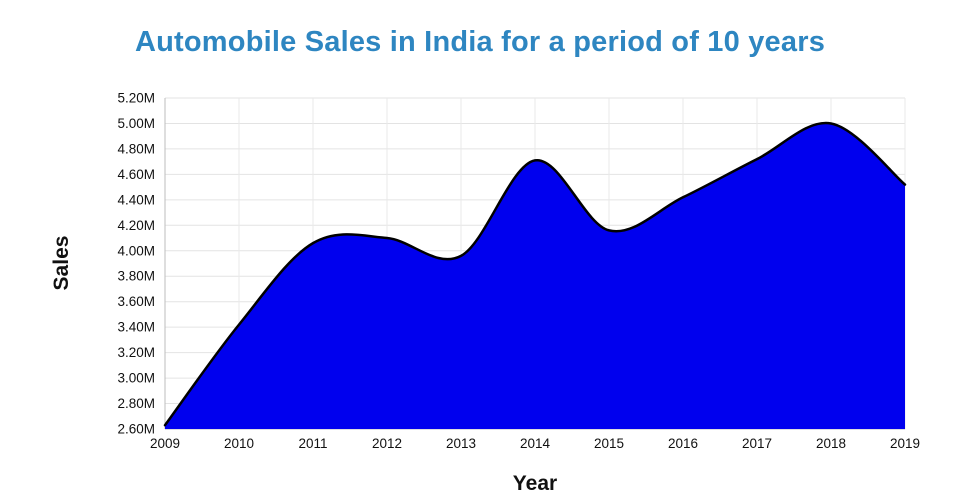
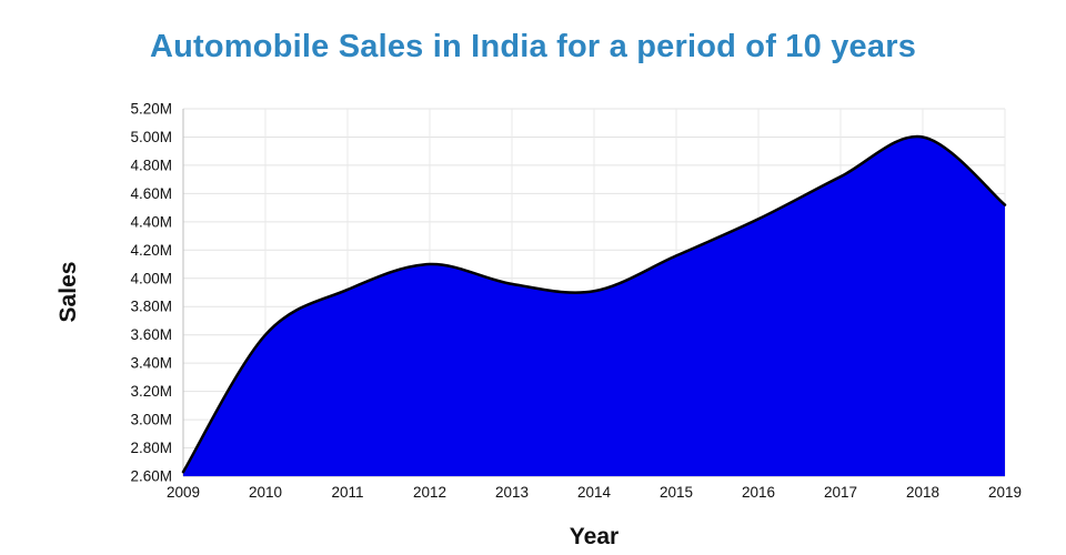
2010: 3.42M -> 3.60M
2011: 4.06M -> 3.92M
2014: 4.71M -> 3.91M
